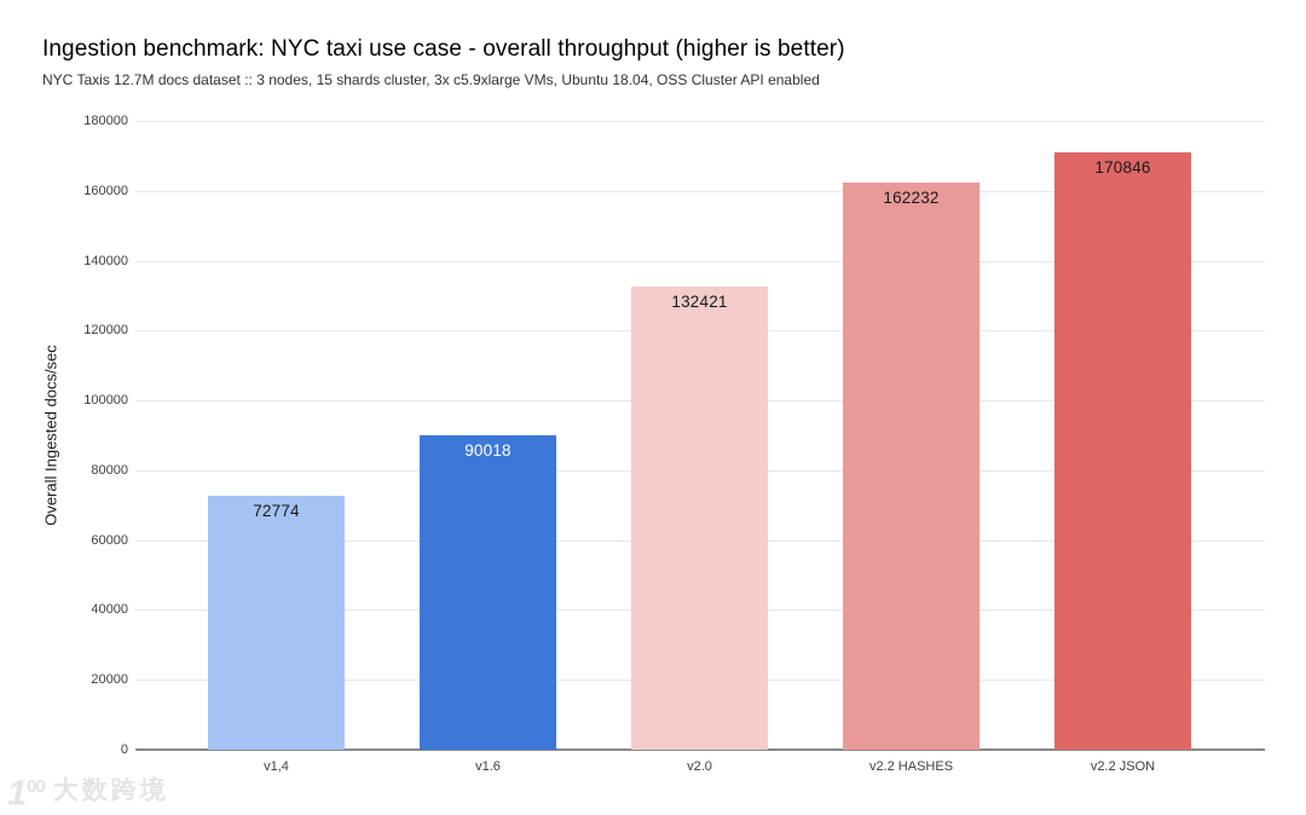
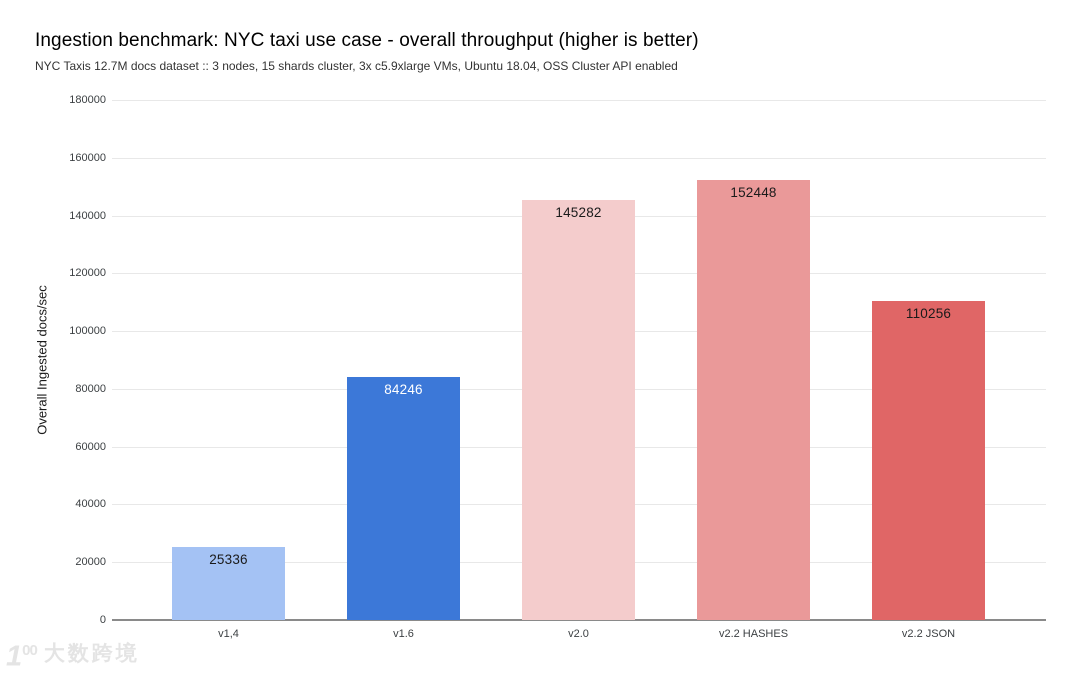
v1,4: 72774 -> 25336
v1.6: 90018 -> 84246
v2.0: 132421 -> 145282
v2.2 HASHES: 162232 -> 152448
v2.2 JSON: 170846 -> 110256
